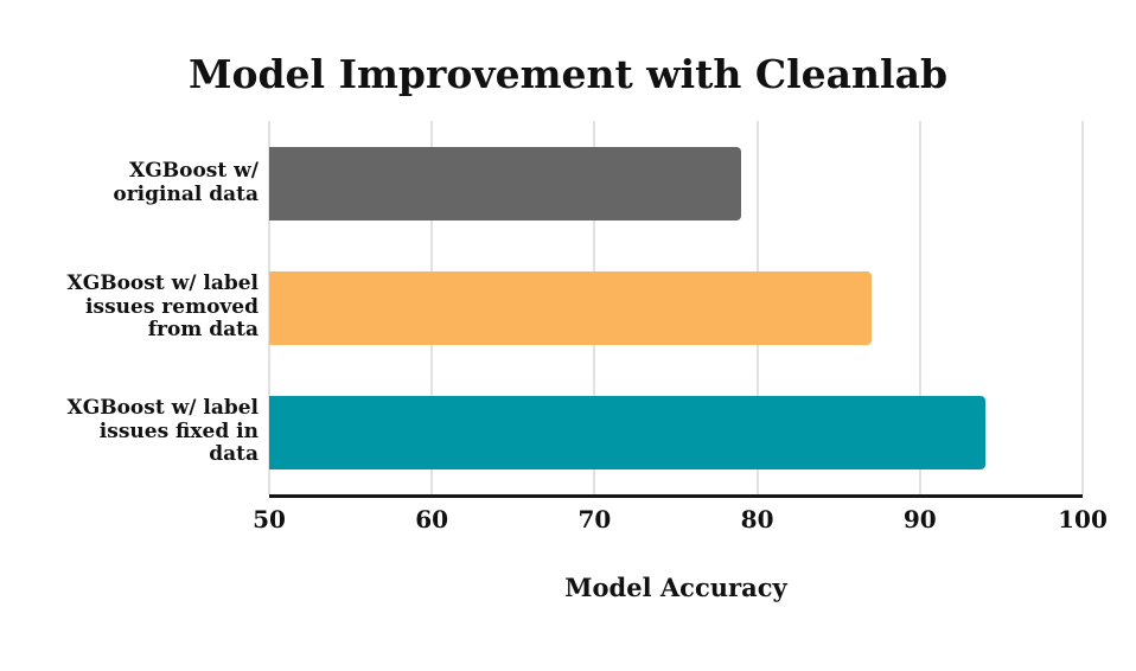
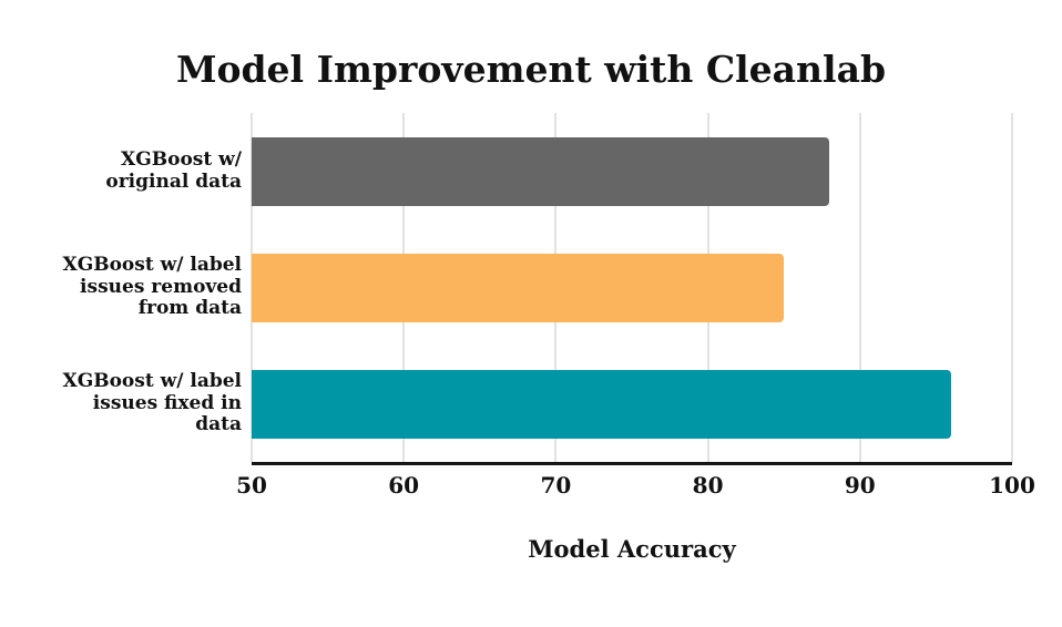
XGBoost w/ original data: 79 -> 88
XGBoost w/ label issues removed from data: 87 -> 85
XGBoost w/ label issues fixed in data: 94 -> 96
